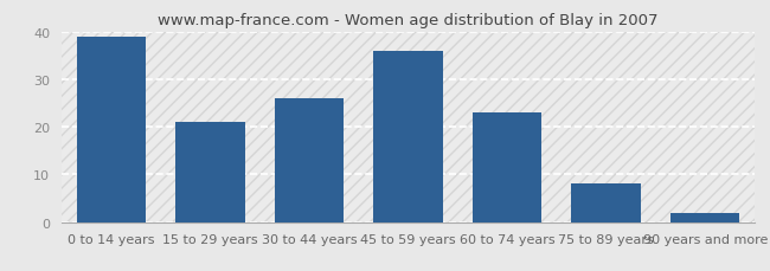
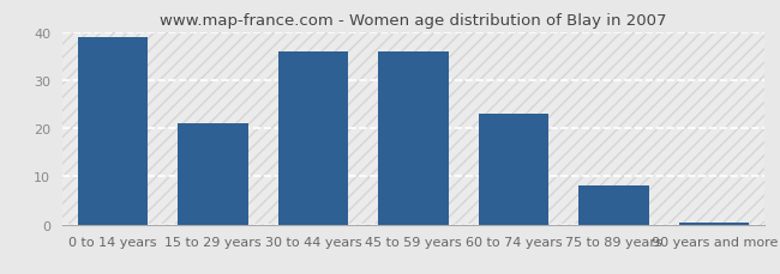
30 to 44 years: 26.0 -> 36.0
90 years and more: 2.0 -> 0.5
